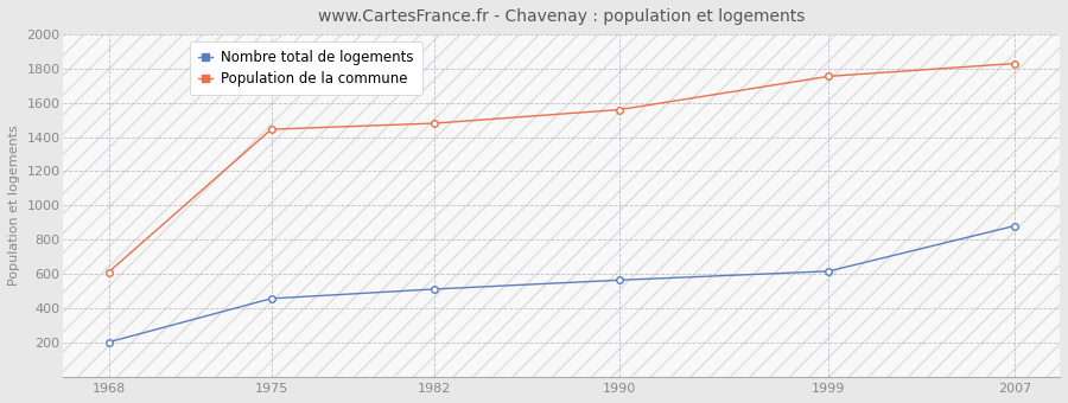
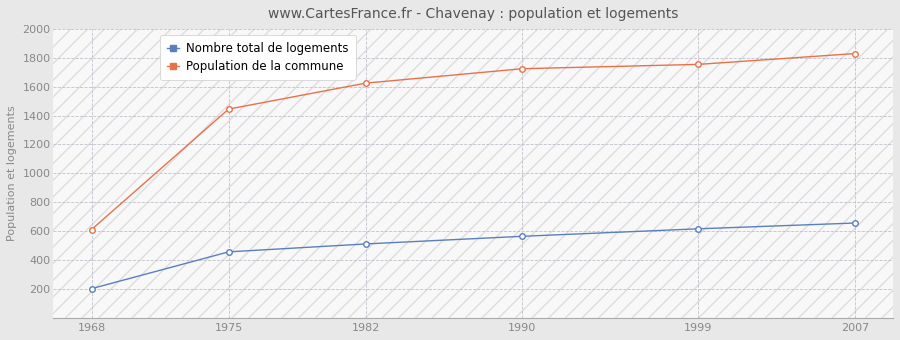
Population de la commune/1982: 1480 -> 1620
Population de la commune/1990: 1560 -> 1720
Nombre total de logements/2007: 880 -> 660
